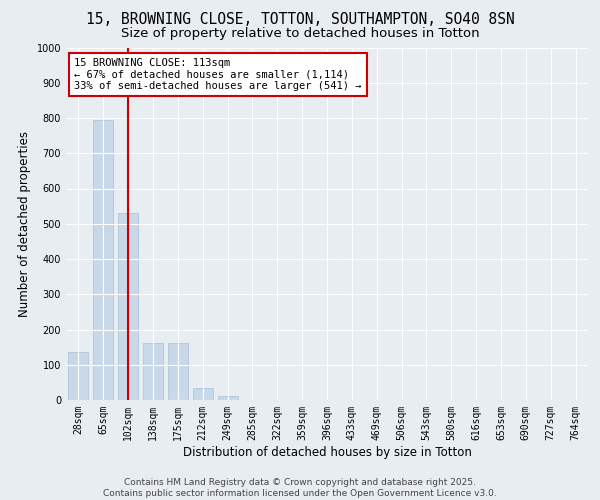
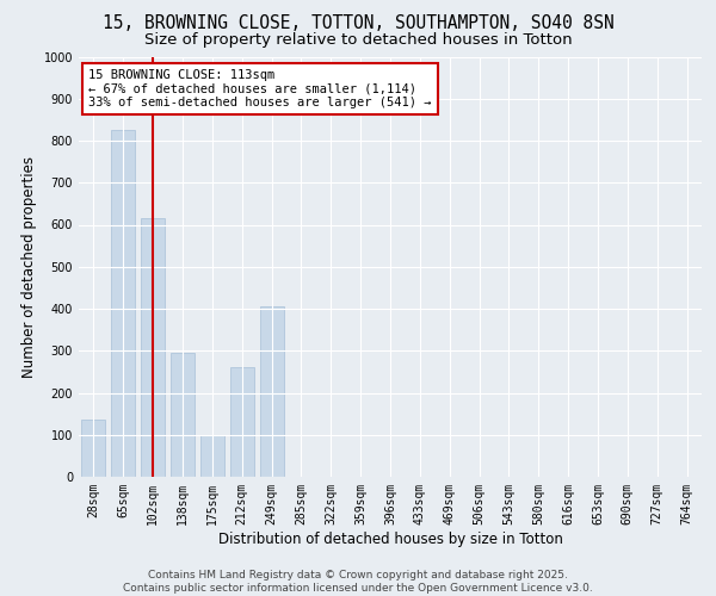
65sqm: 795 -> 825
102sqm: 530 -> 615
138sqm: 162 -> 295
175sqm: 162 -> 100
212sqm: 35 -> 260
249sqm: 10 -> 405
